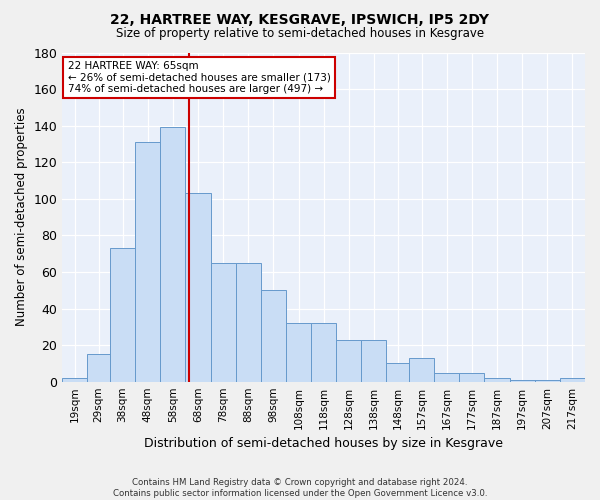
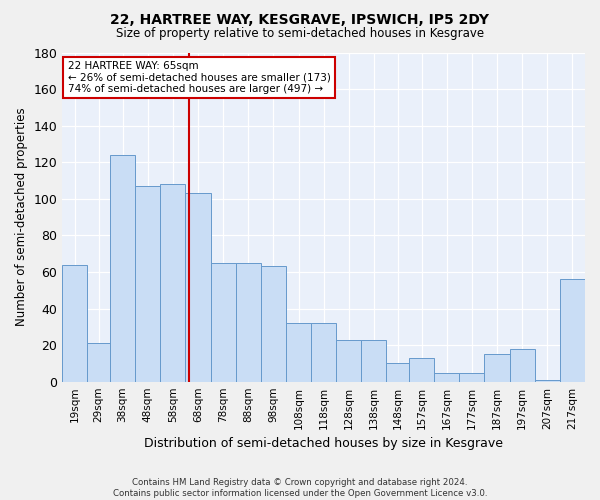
19sqm: 2 -> 64
29sqm: 15 -> 21
38sqm: 73 -> 124
48sqm: 131 -> 107
58sqm: 139 -> 108
98sqm: 50 -> 63
187sqm: 2 -> 15
197sqm: 1 -> 18
217sqm: 2 -> 56
